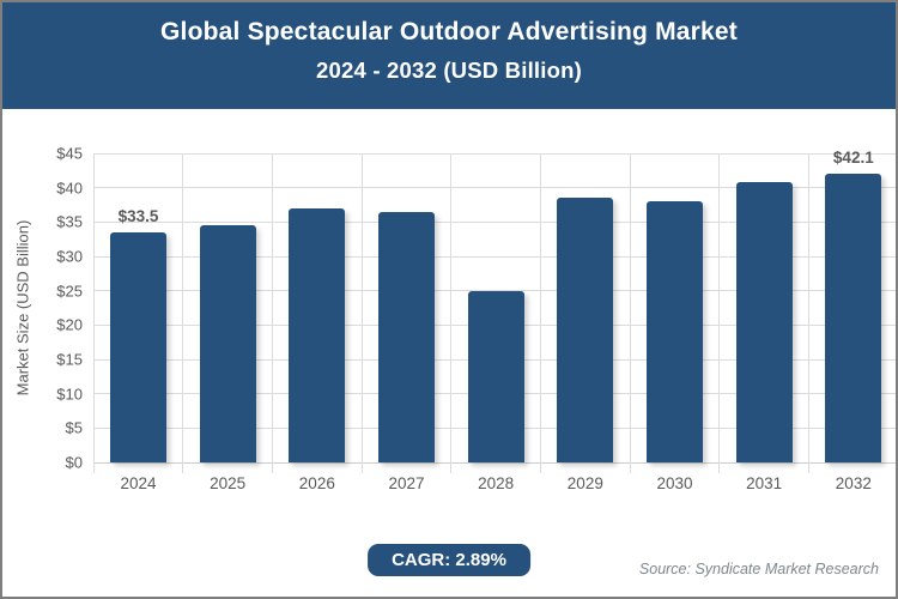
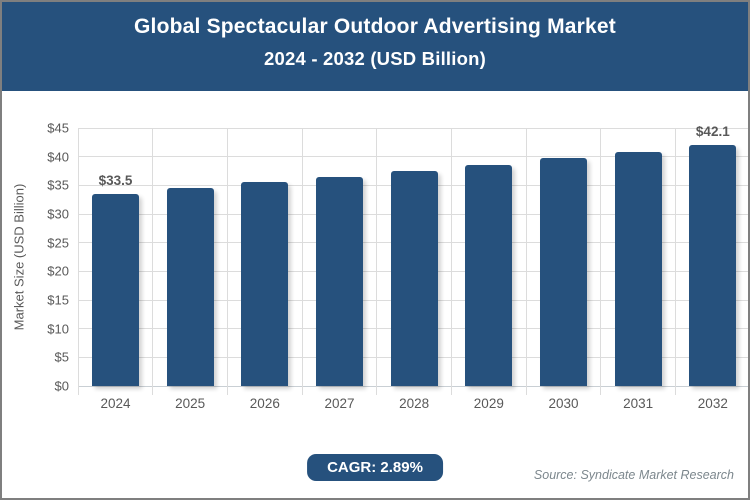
2026: $37 -> $36
2028: $25 -> $38
2030: $38 -> $40
